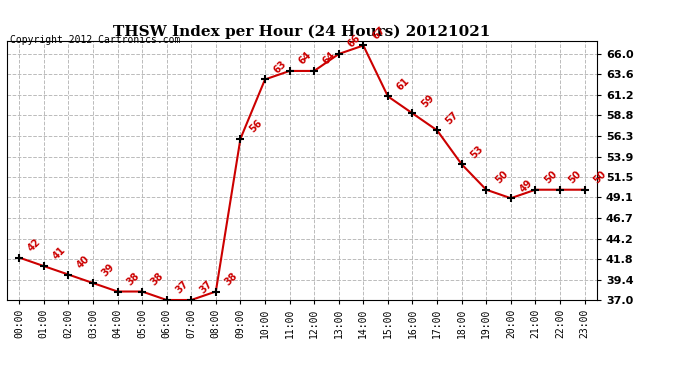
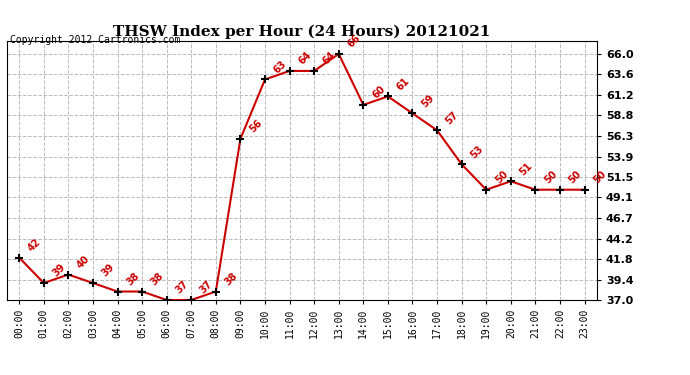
01:00: 41 -> 39
14:00: 67 -> 60
20:00: 49 -> 51
